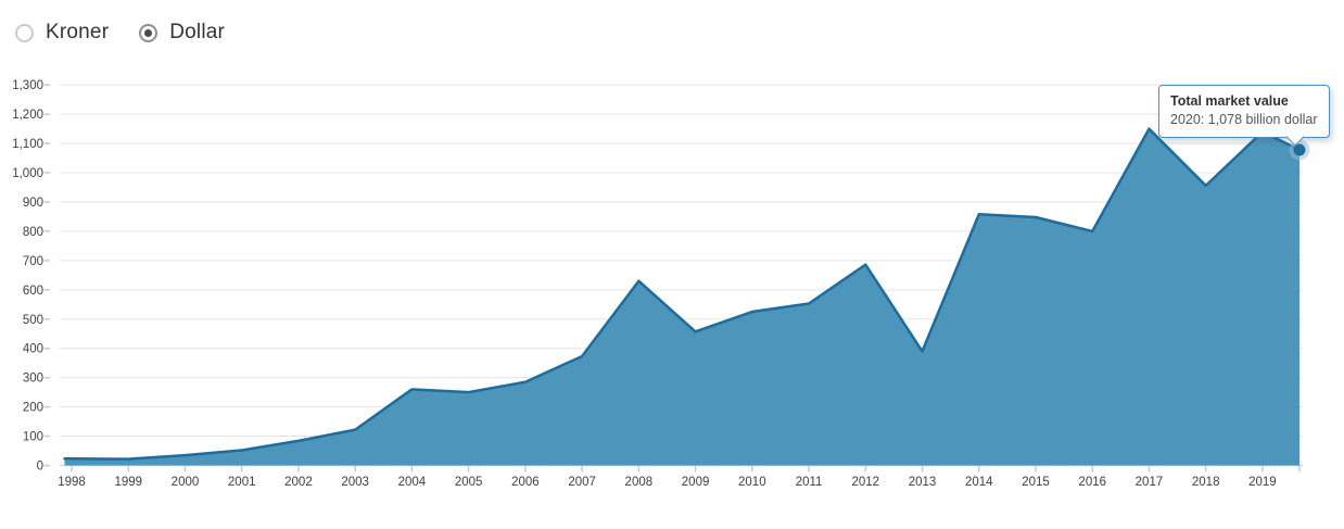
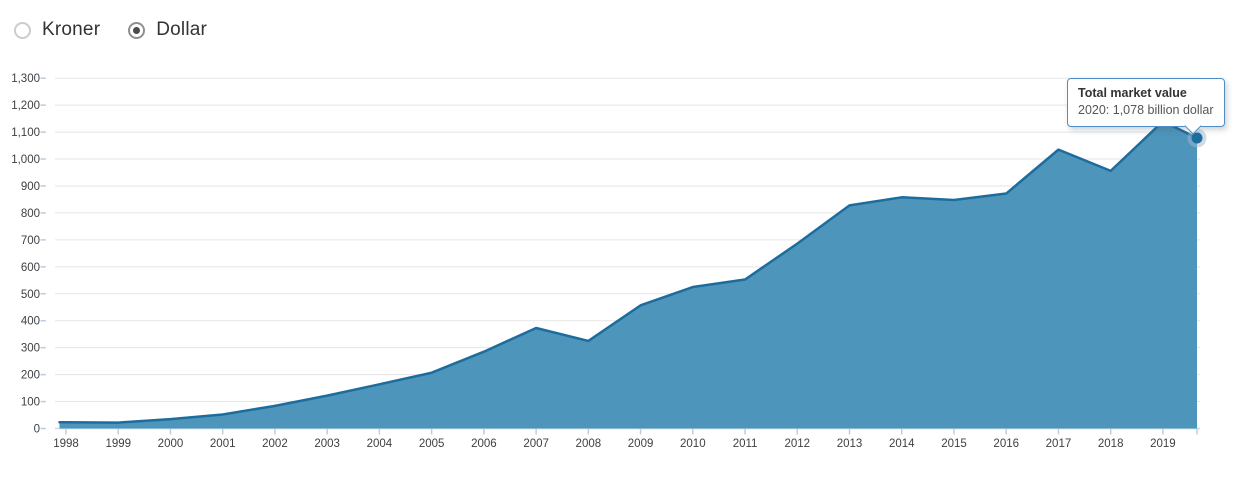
2004: 260 -> 160
2005: 250 -> 210
2008: 630 -> 320
2013: 390 -> 830
2016: 800 -> 870
2017: 1150 -> 1040
